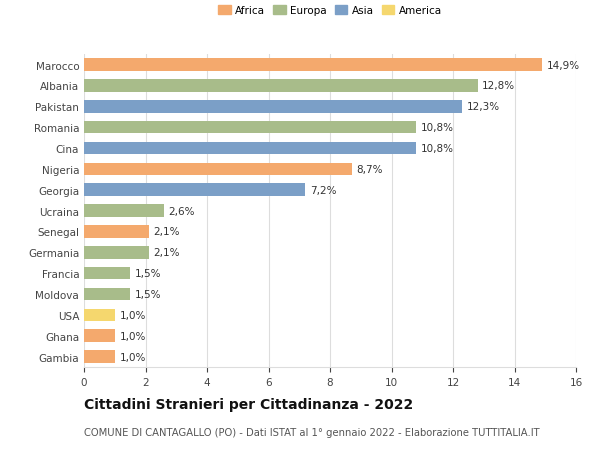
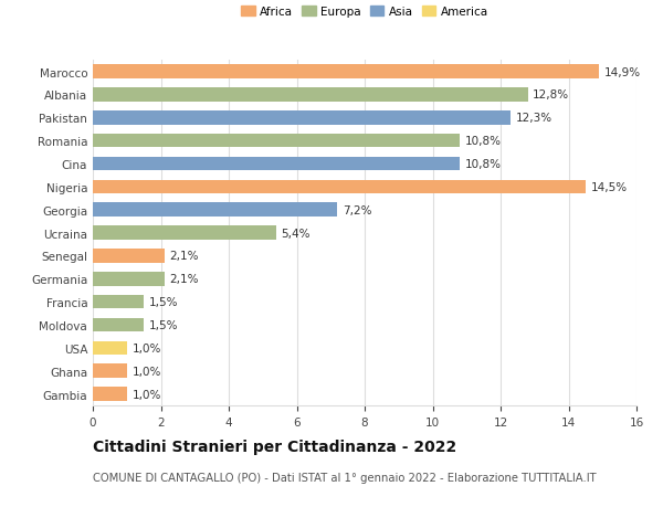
Nigeria: 8,7% -> 14,5%
Ucraina: 2,6% -> 5,4%
